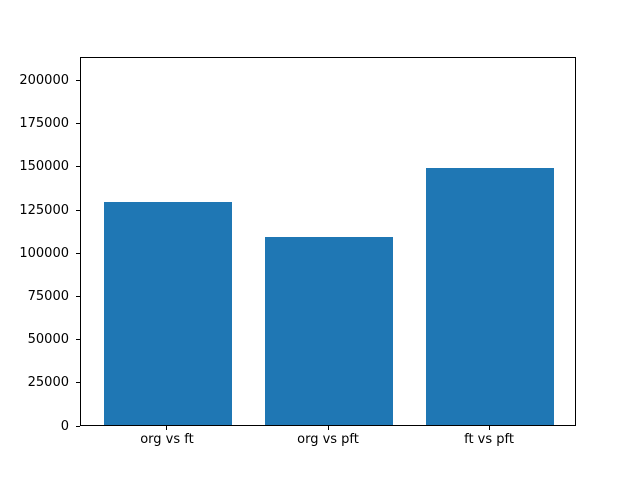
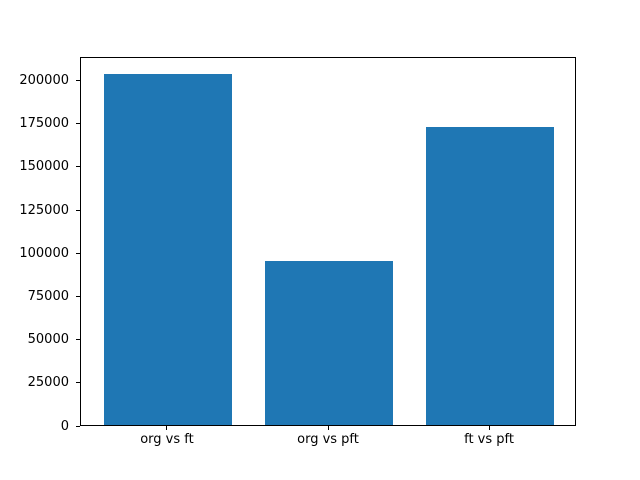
org vs ft: 129000 -> 204000
org vs pft: 109000 -> 95000
ft vs pft: 149000 -> 172000
